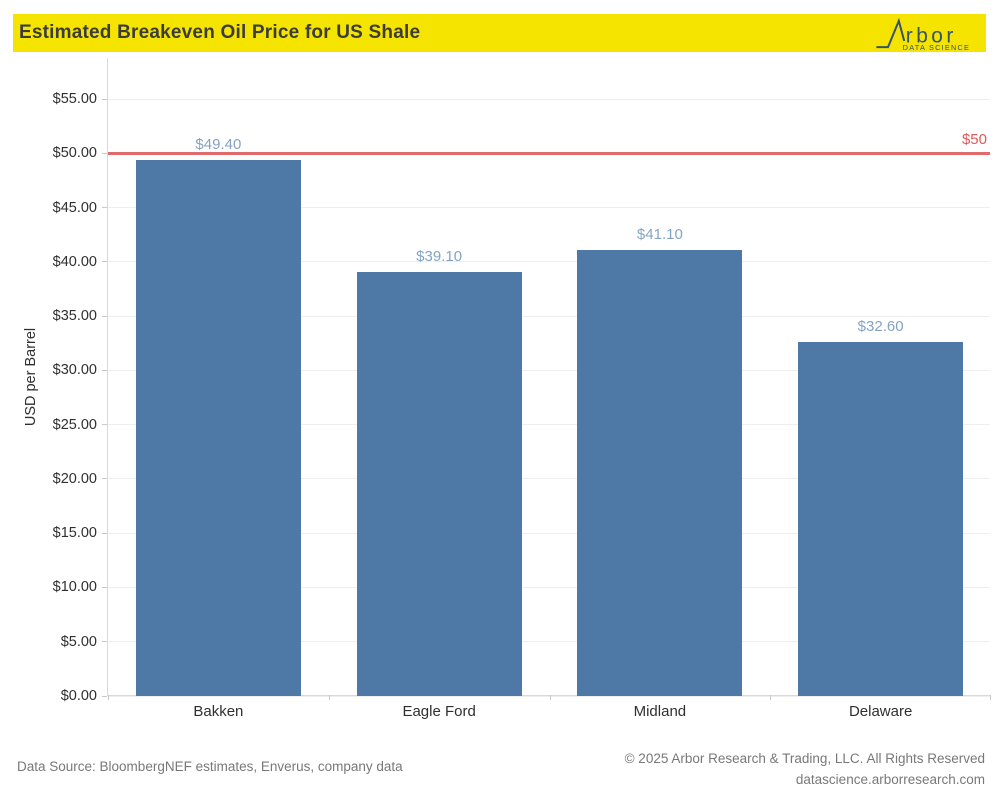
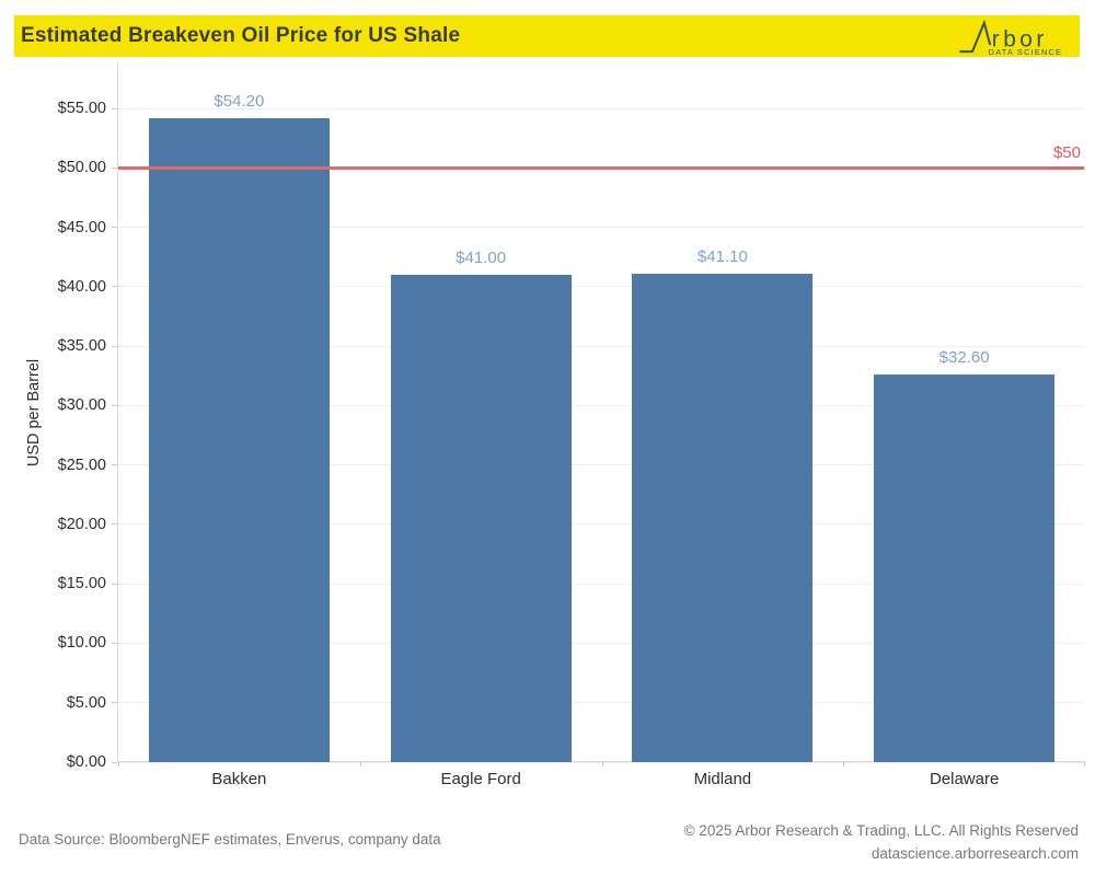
Bakken: $49.40 -> $54.20
Eagle Ford: $39.10 -> $41.00
